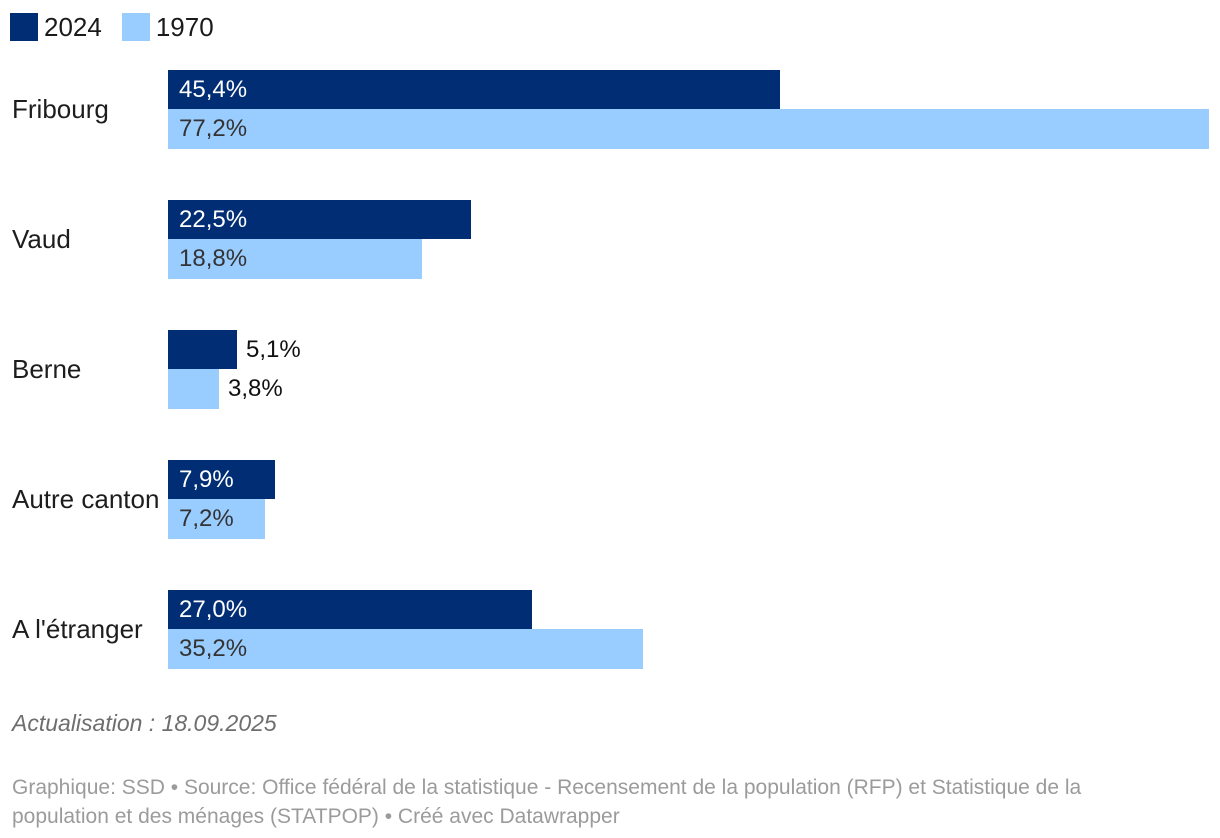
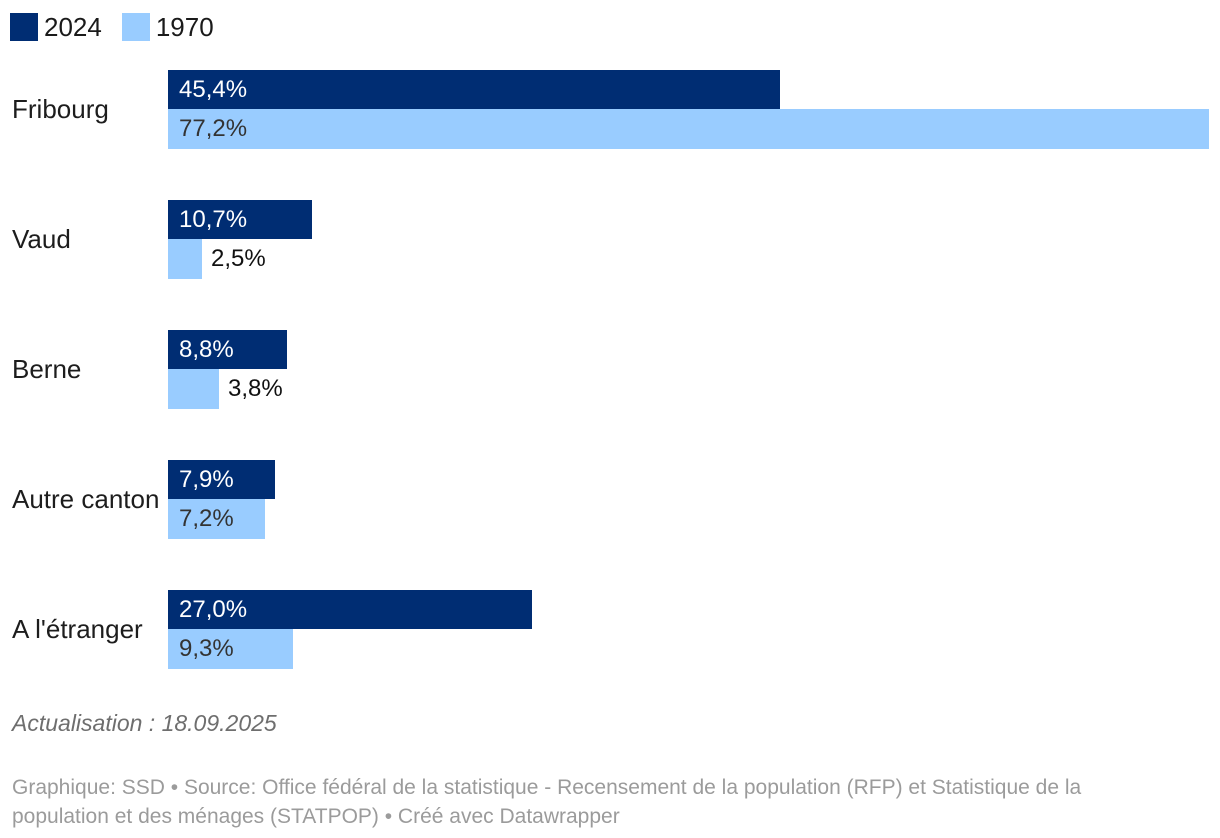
2024/Vaud: 22,5% -> 10,7%
1970/Vaud: 18,8% -> 2,5%
2024/Berne: 5,1% -> 8,8%
1970/A l'étranger: 35,2% -> 9,3%
